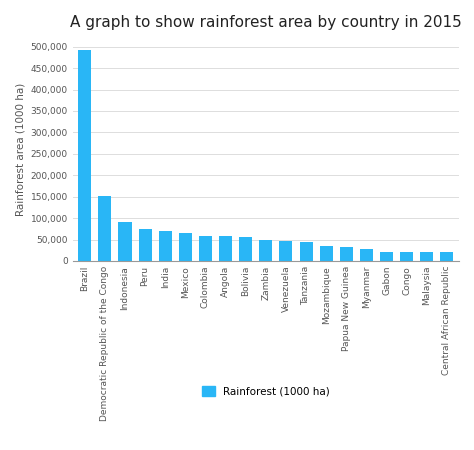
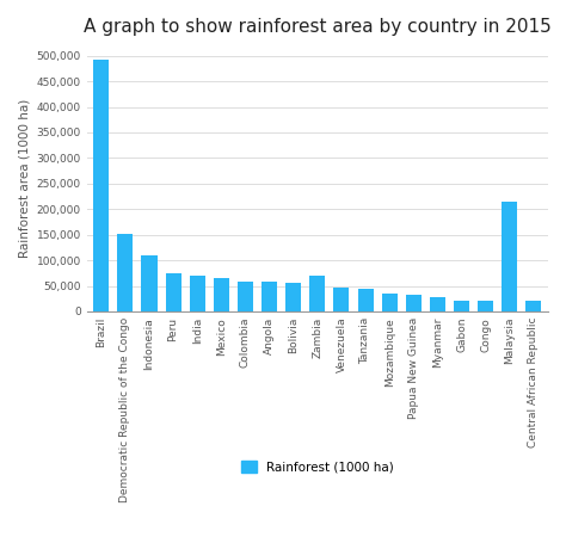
Indonesia: 91,000 -> 110,000
Zambia: 49,000 -> 70,000
Malaysia: 22,000 -> 215,000
